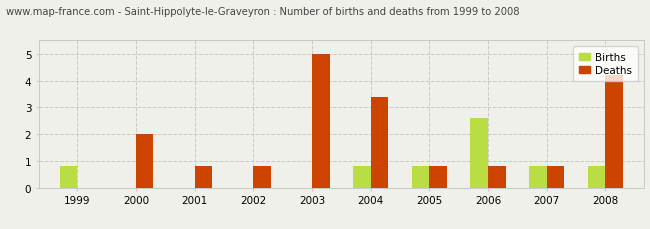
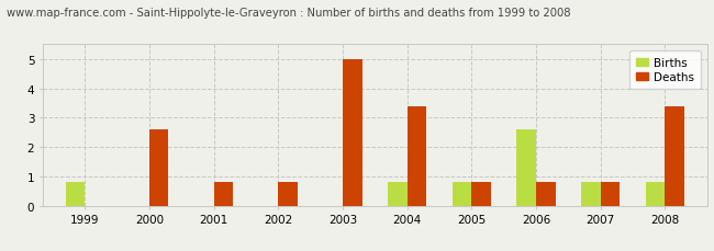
Deaths/2000: 2.0 -> 2.6
Deaths/2008: 4.2 -> 3.4
